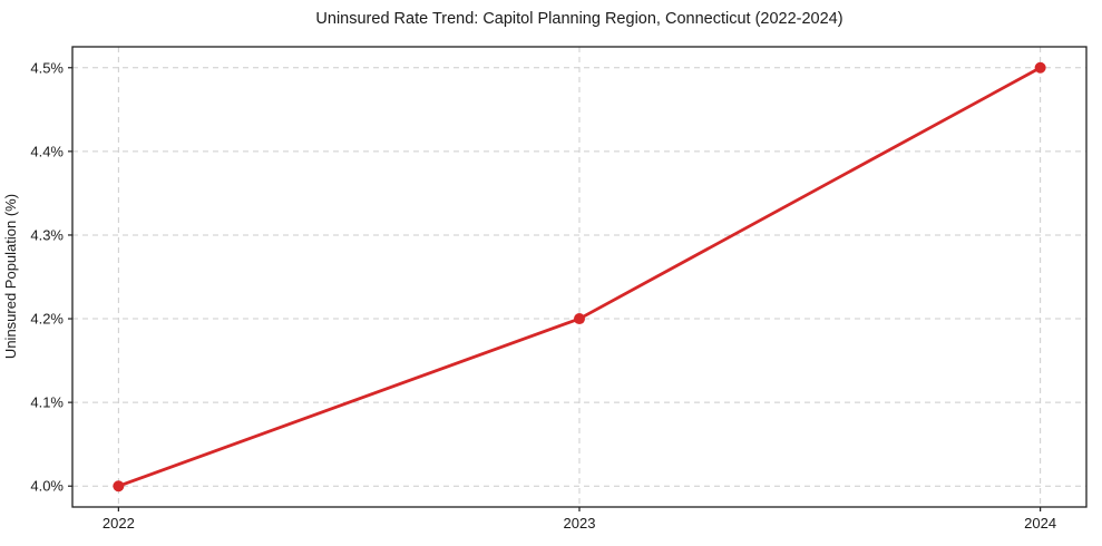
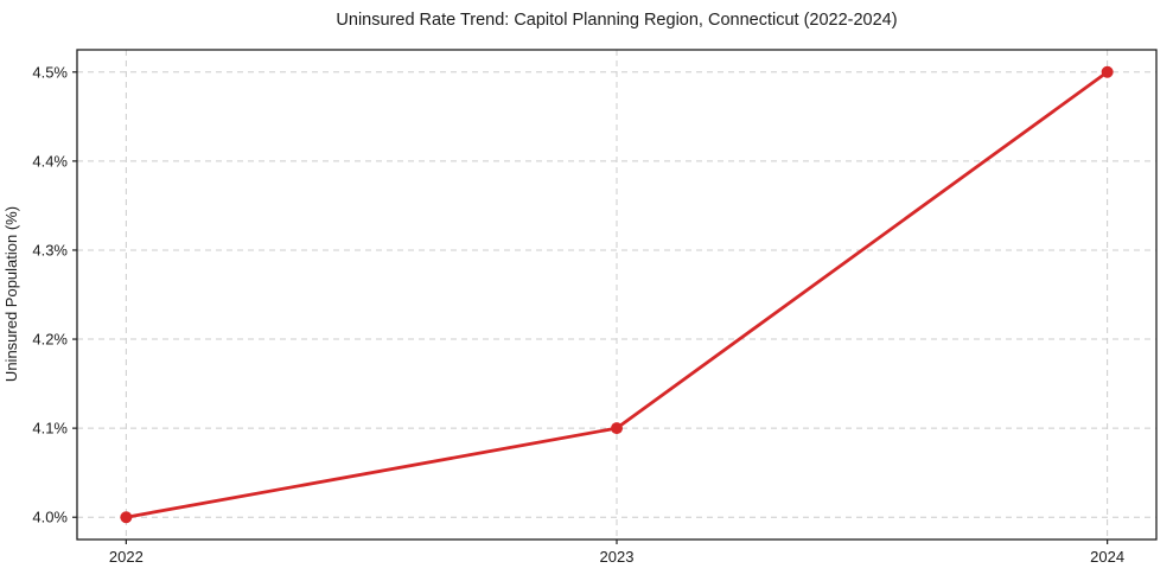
2023: 4.2% -> 4.1%
